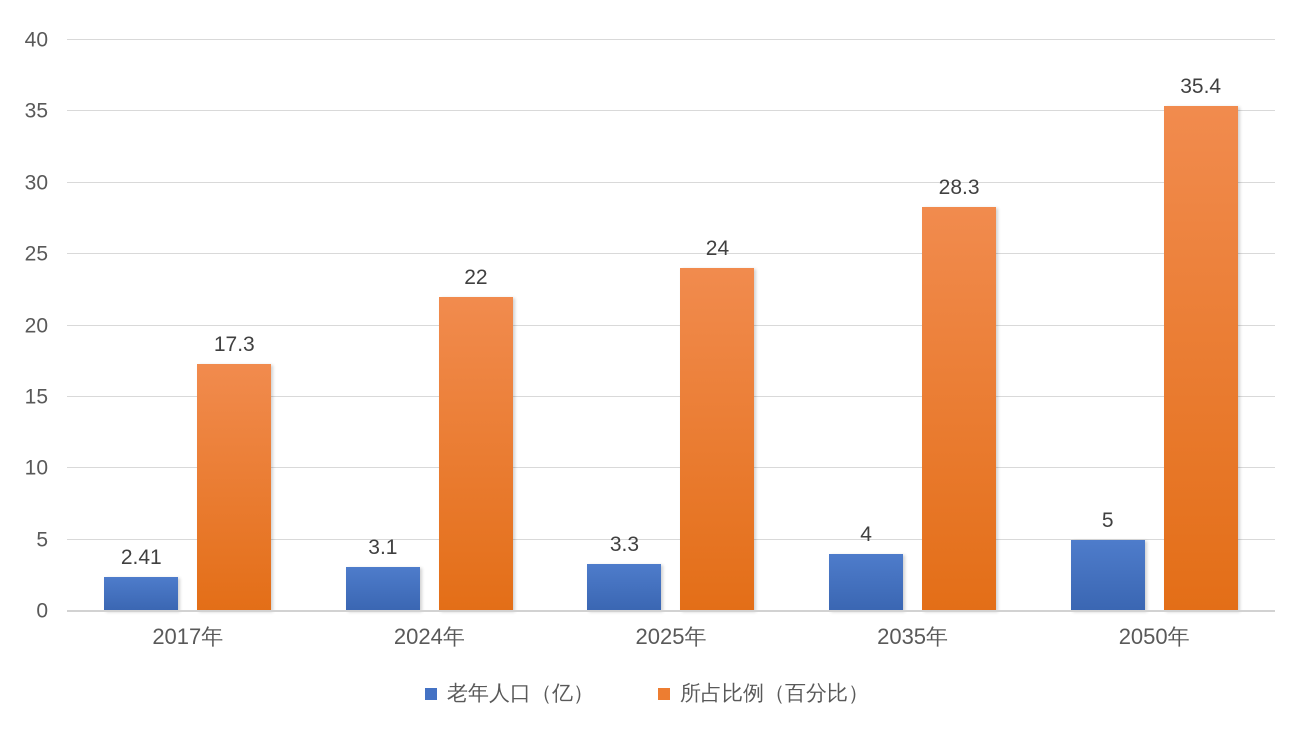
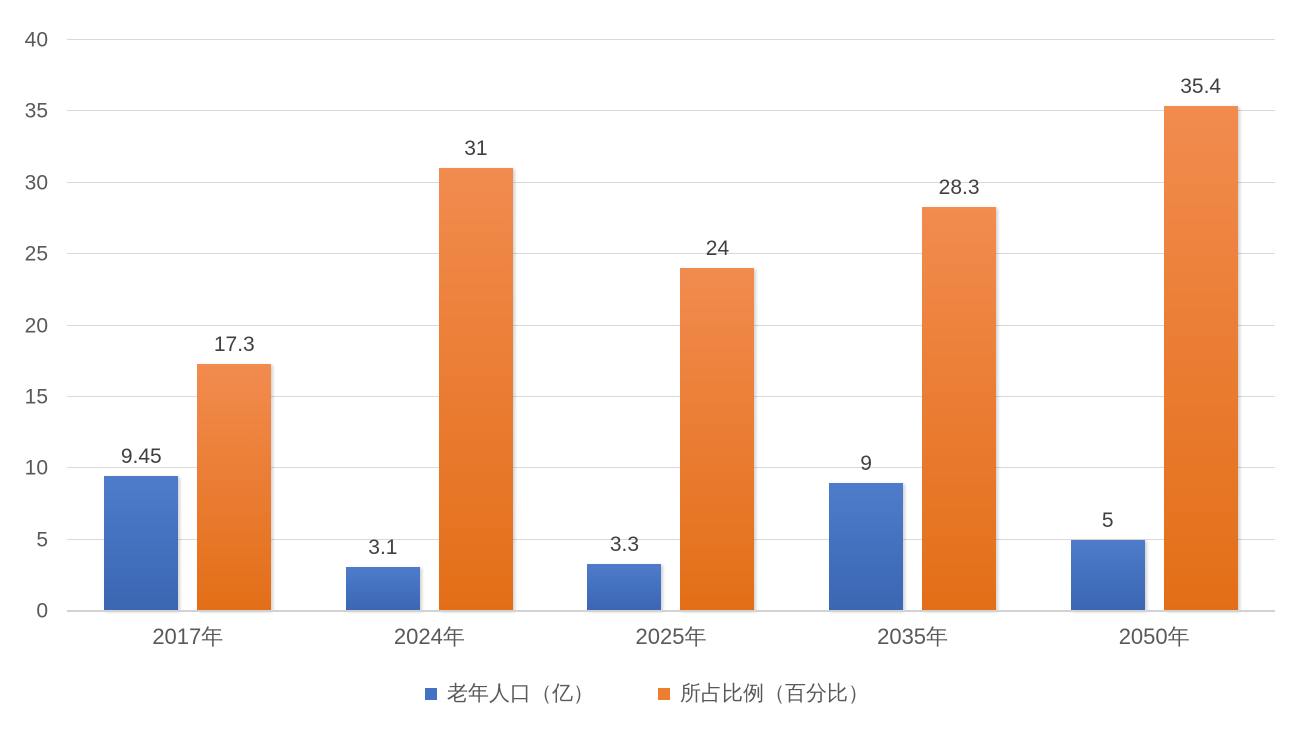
老年人口（亿）/2017年: 2.41 -> 9.45
所占比例（百分比）/2024年: 22 -> 31
老年人口（亿）/2035年: 4 -> 9
